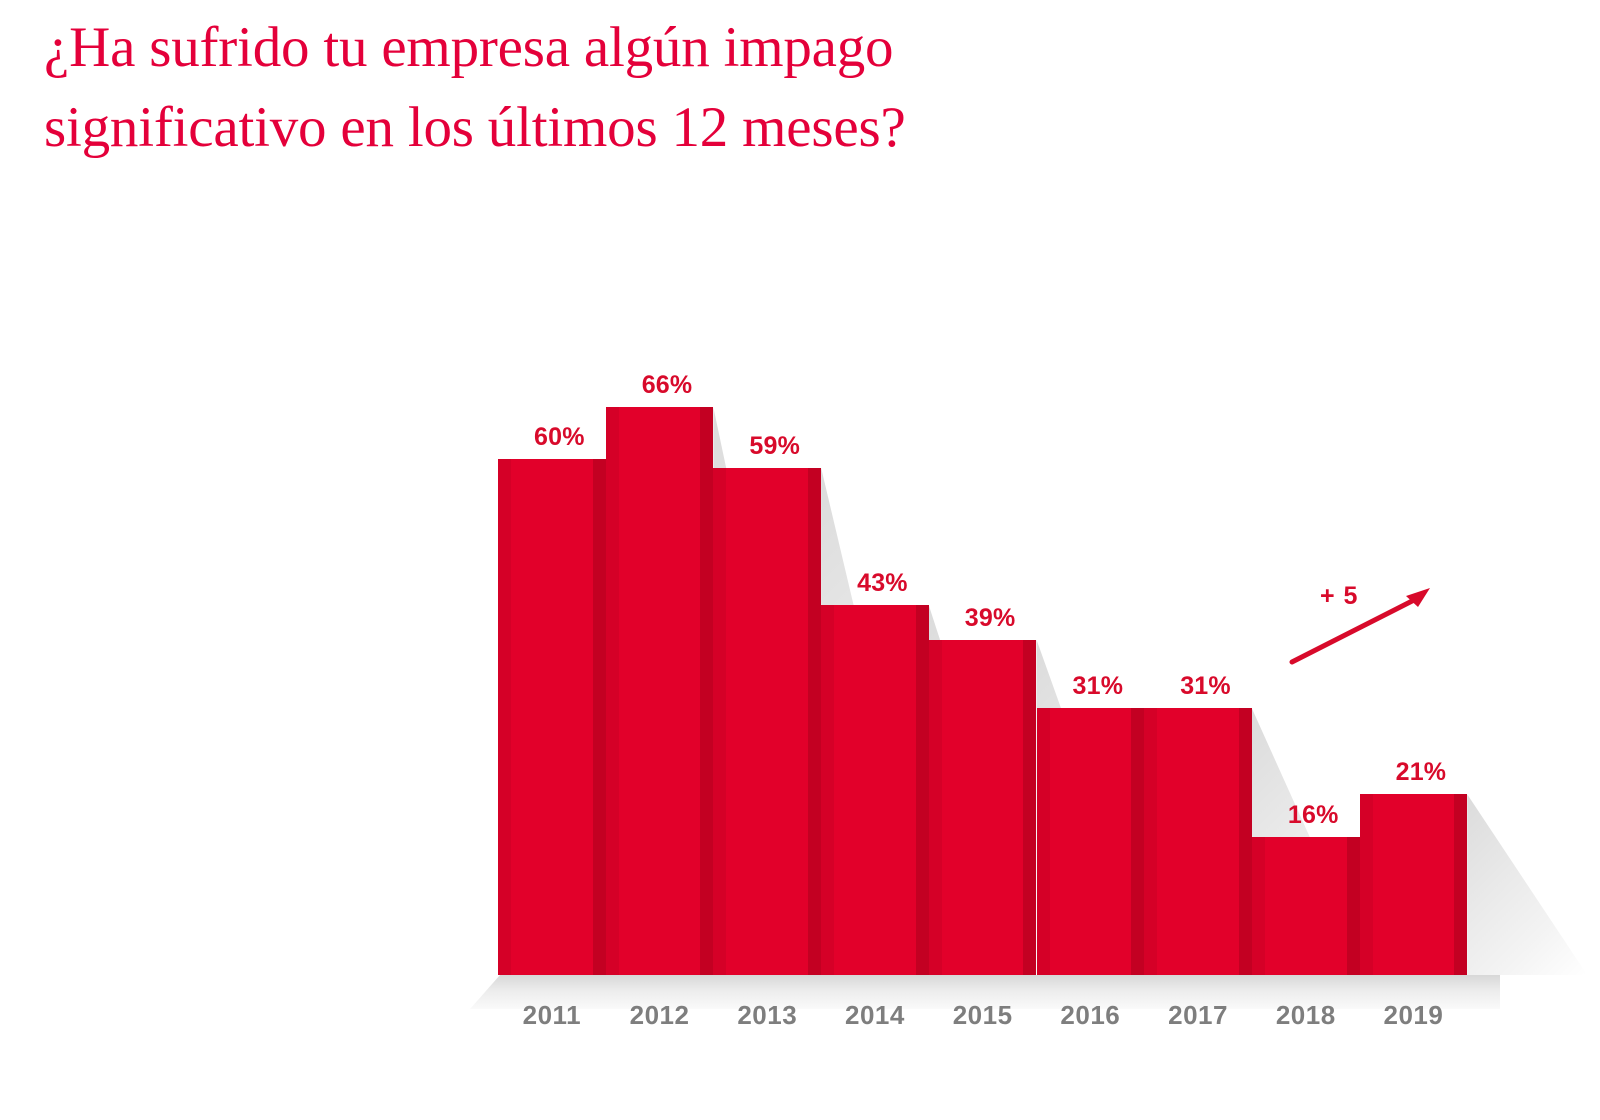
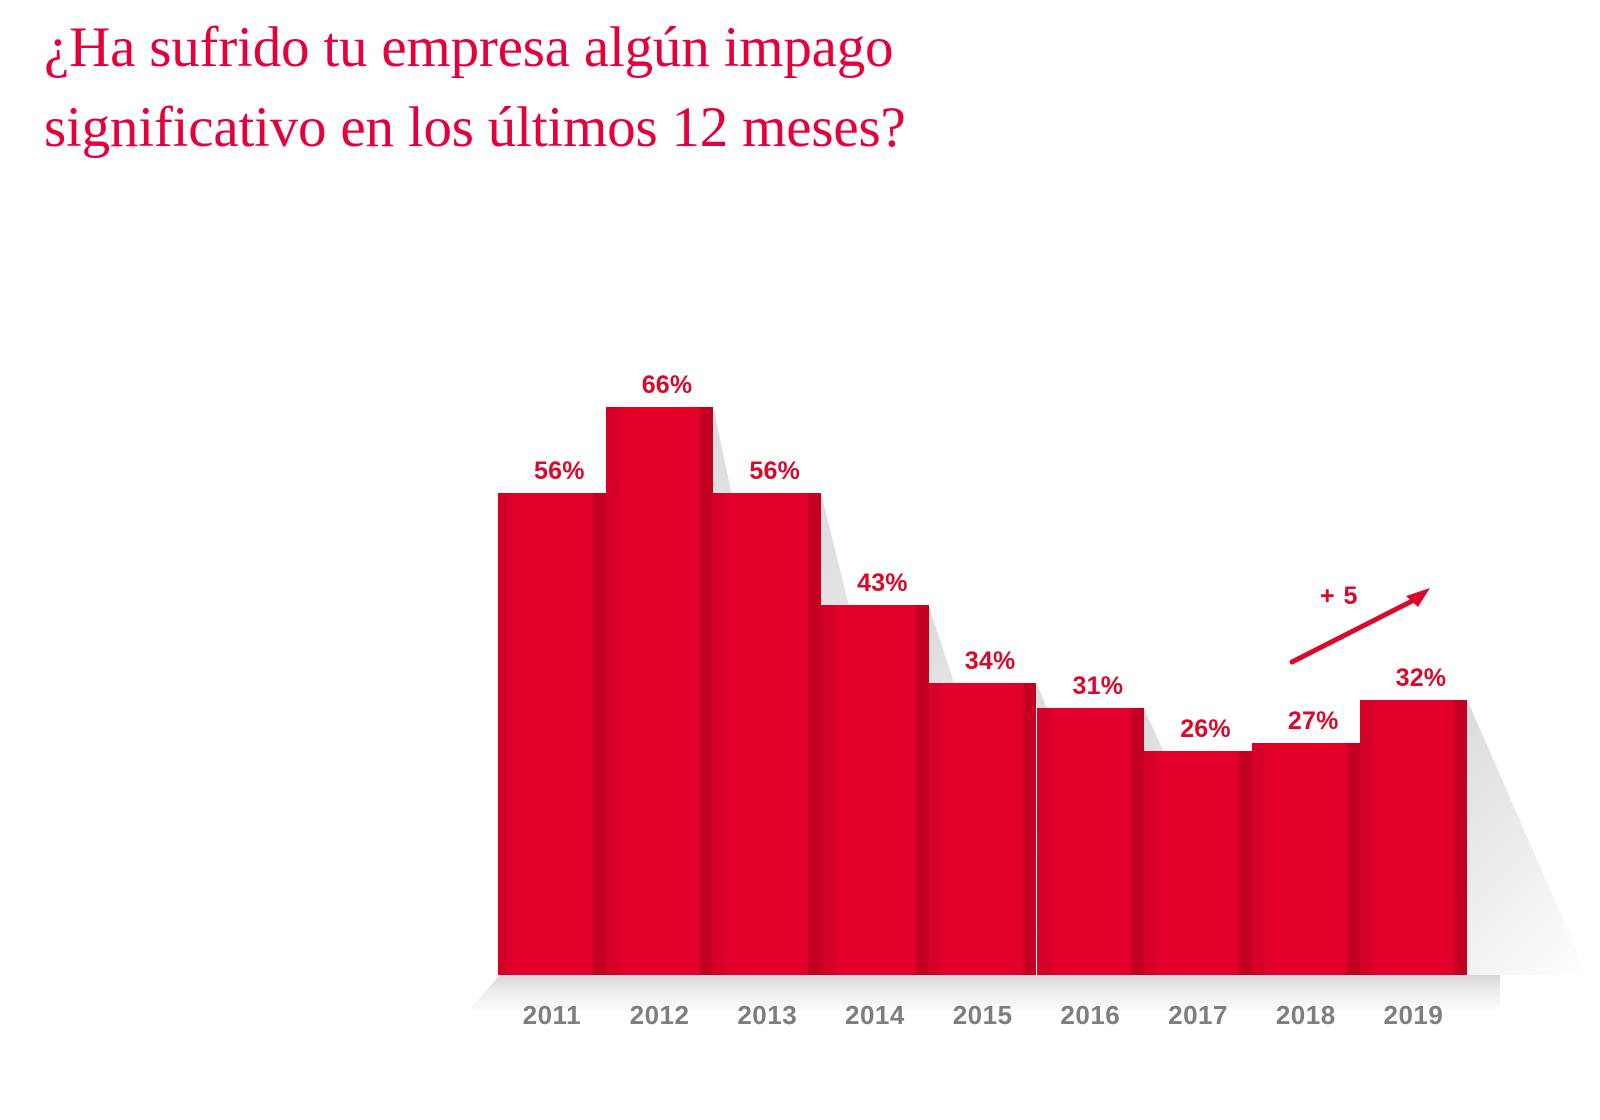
2011: 60% -> 56%
2013: 59% -> 56%
2015: 39% -> 34%
2017: 31% -> 26%
2018: 16% -> 27%
2019: 21% -> 32%
